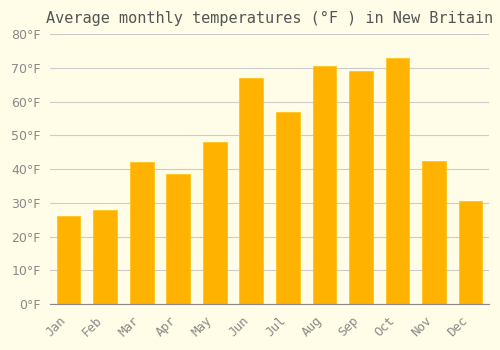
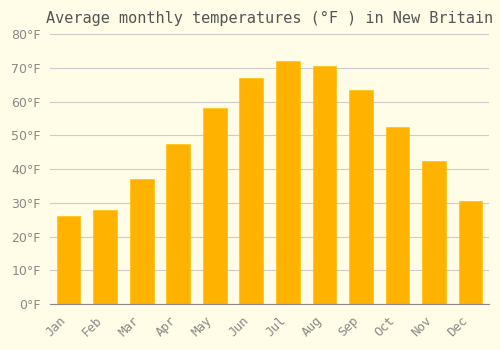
Mar: 42.0°F -> 37.0°F
Apr: 38.5°F -> 47.5°F
May: 48.0°F -> 58.0°F
Jul: 57.0°F -> 72.0°F
Sep: 69.0°F -> 63.5°F
Oct: 73.0°F -> 52.5°F
